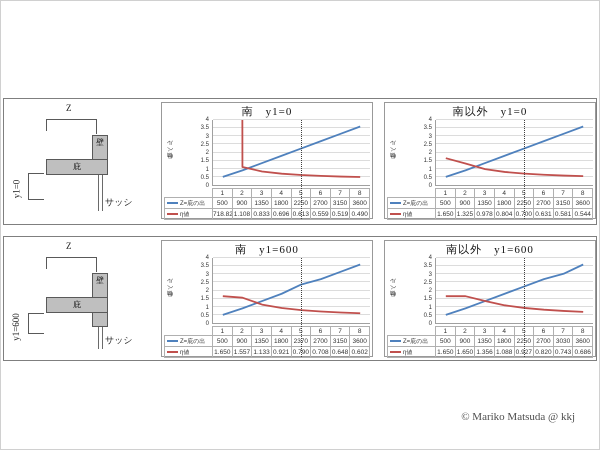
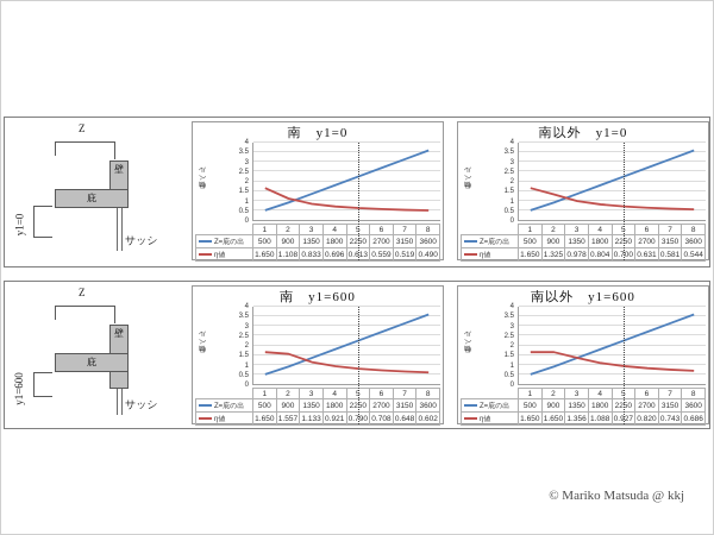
南 y1=0/η値/1: 718.824 -> 1.650
南 y1=600/Z=庇の出/5: 2370 -> 2250
南以外 y1=600/Z=庇の出/7: 3030 -> 3150
